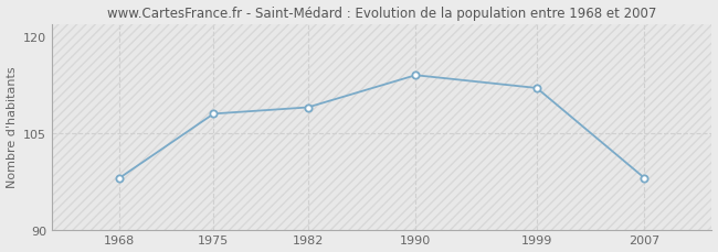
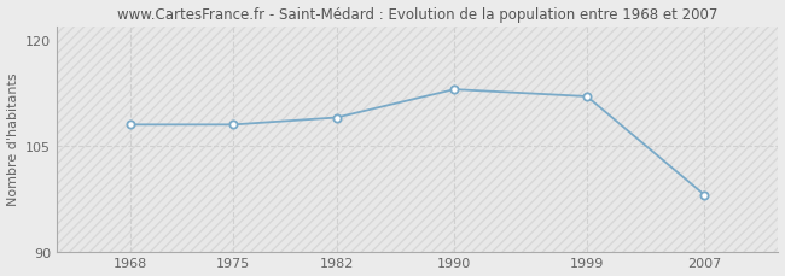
1968: 98 -> 108
1990: 114 -> 113
